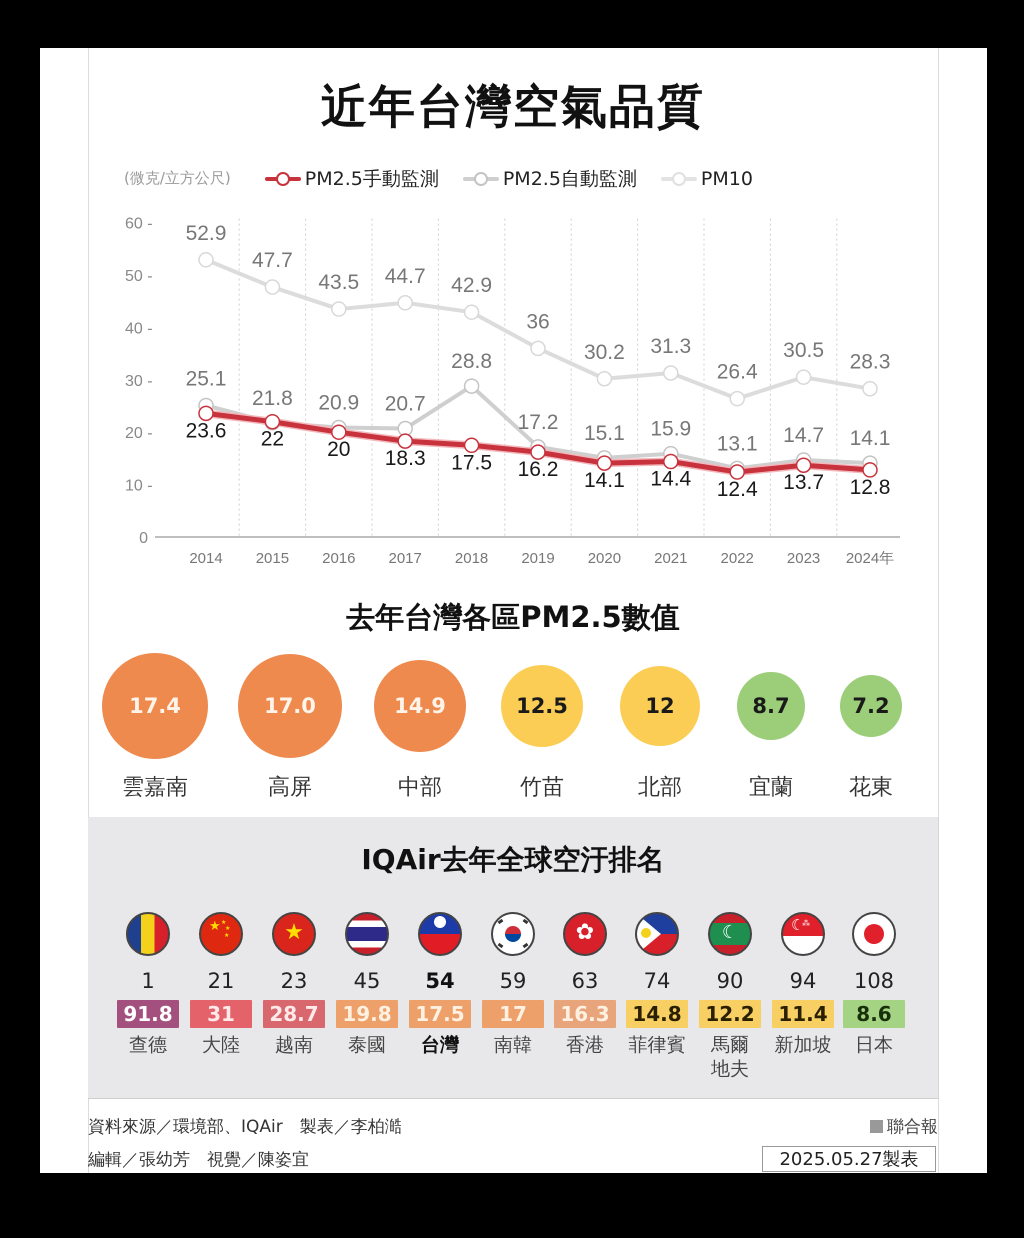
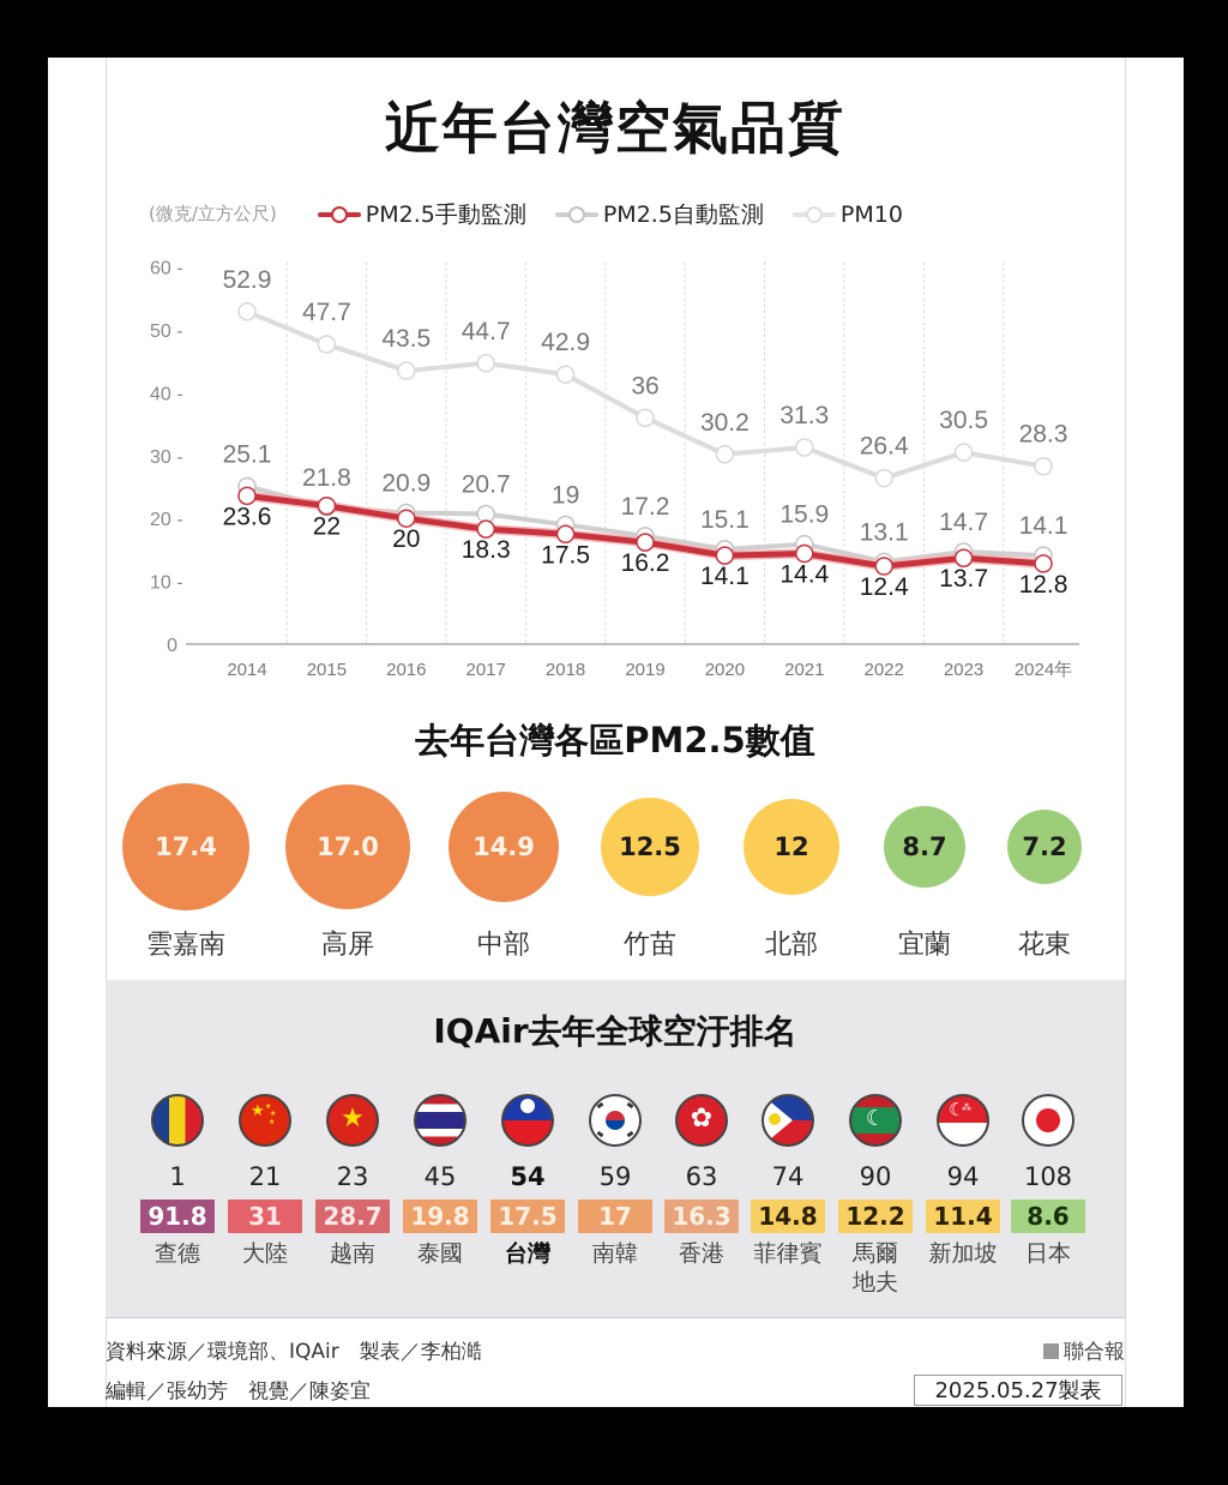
近年台灣空氣品質/PM2.5自動監測/2018: 28.8 -> 19
